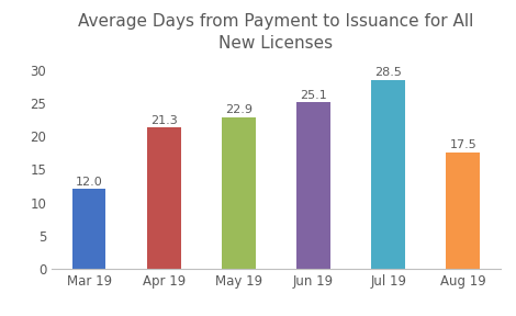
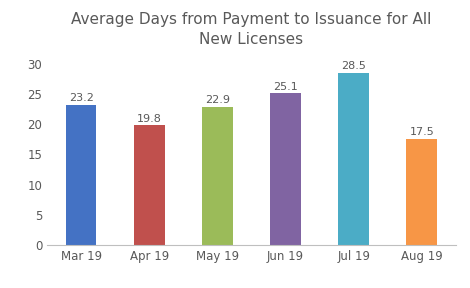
Mar 19: 12.0 -> 23.2
Apr 19: 21.3 -> 19.8
